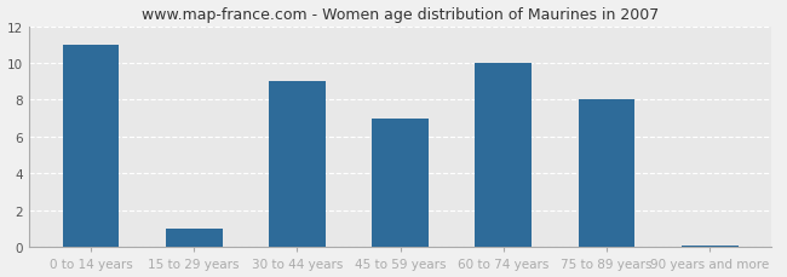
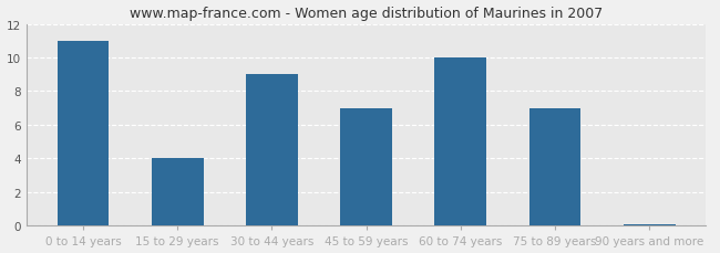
15 to 29 years: 1.0 -> 4.0
75 to 89 years: 8.0 -> 7.0
